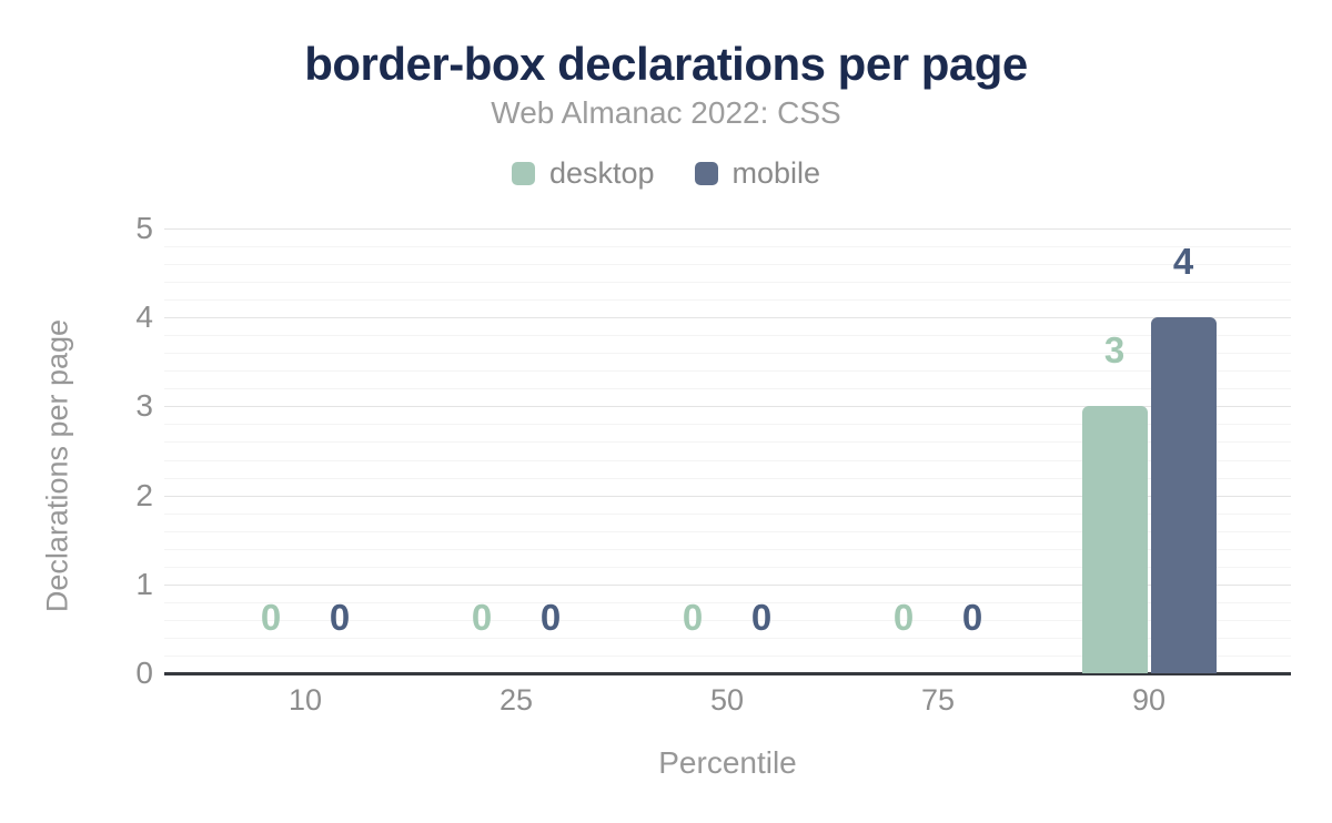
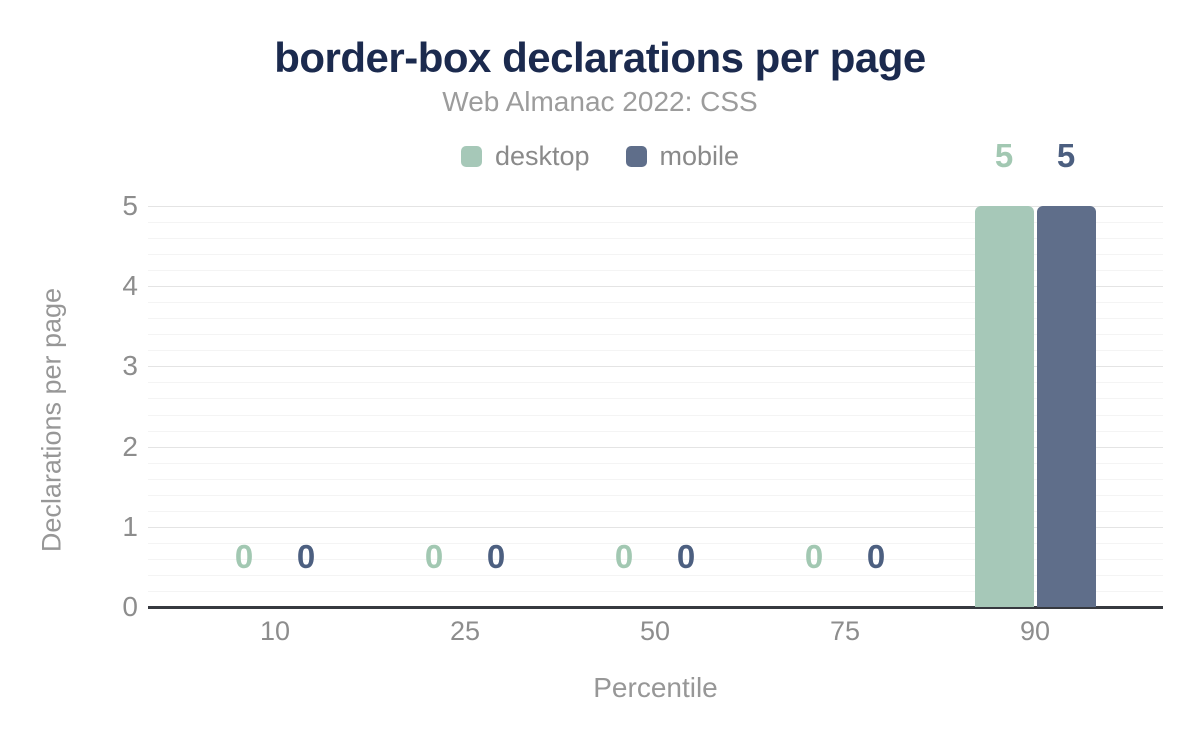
desktop/90: 3 -> 5
mobile/90: 4 -> 5
